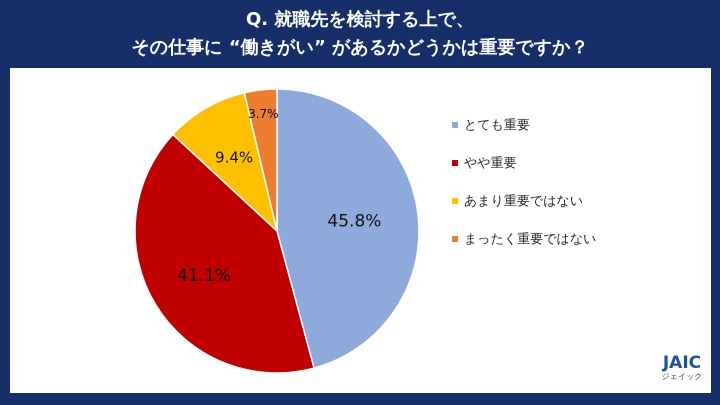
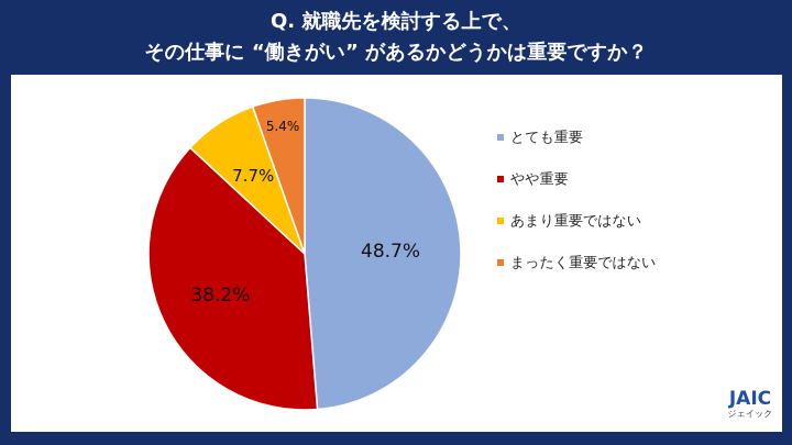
とても重要: 45.8% -> 48.7%
やや重要: 41.1% -> 38.2%
あまり重要ではない: 9.4% -> 7.7%
まったく重要ではない: 3.7% -> 5.4%
